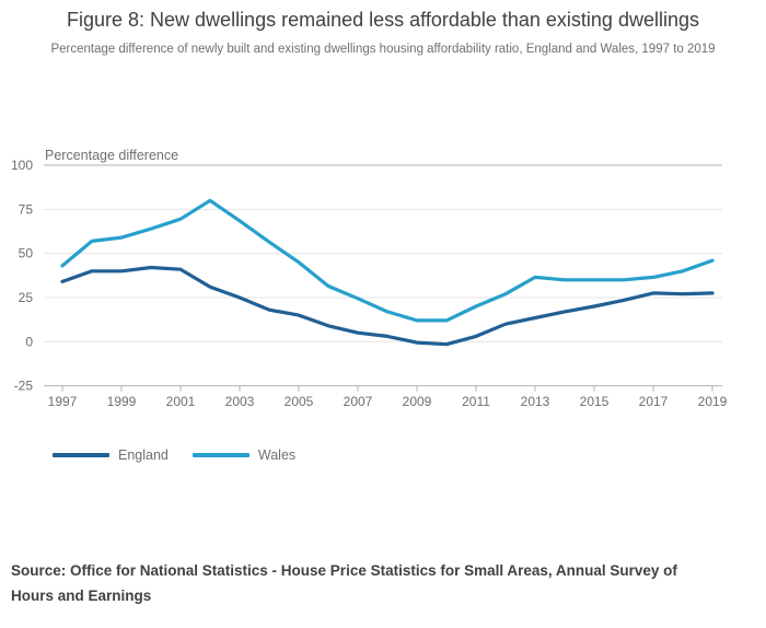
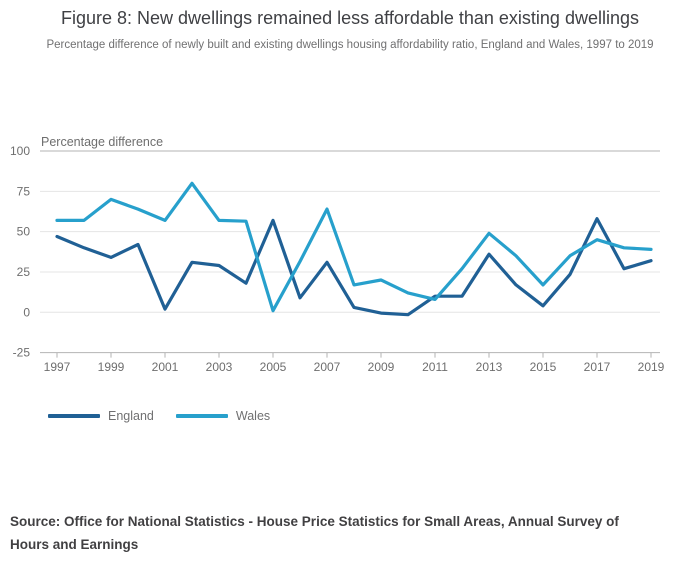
England/1997: 34 -> 47
Wales/1997: 43 -> 57
England/1999: 40 -> 34
Wales/1999: 59 -> 70
England/2001: 41 -> 2
Wales/2001: 70 -> 57
England/2003: 25 -> 29
Wales/2003: 68 -> 57
England/2005: 15 -> 57
Wales/2005: 45 -> 1
England/2007: 5 -> 31
Wales/2007: 24 -> 64
Wales/2009: 12 -> 20
England/2011: 3 -> 10
Wales/2011: 20 -> 8
England/2013: 14 -> 36
Wales/2013: 36 -> 49
England/2015: 20 -> 4
Wales/2015: 35 -> 17
England/2017: 28 -> 58
Wales/2017: 36 -> 45
England/2019: 28 -> 32
Wales/2019: 46 -> 39
